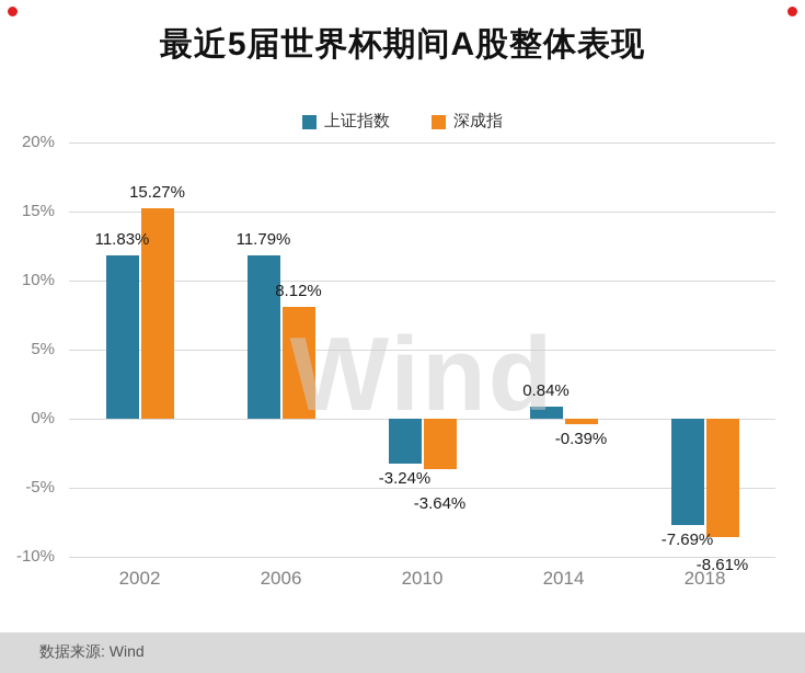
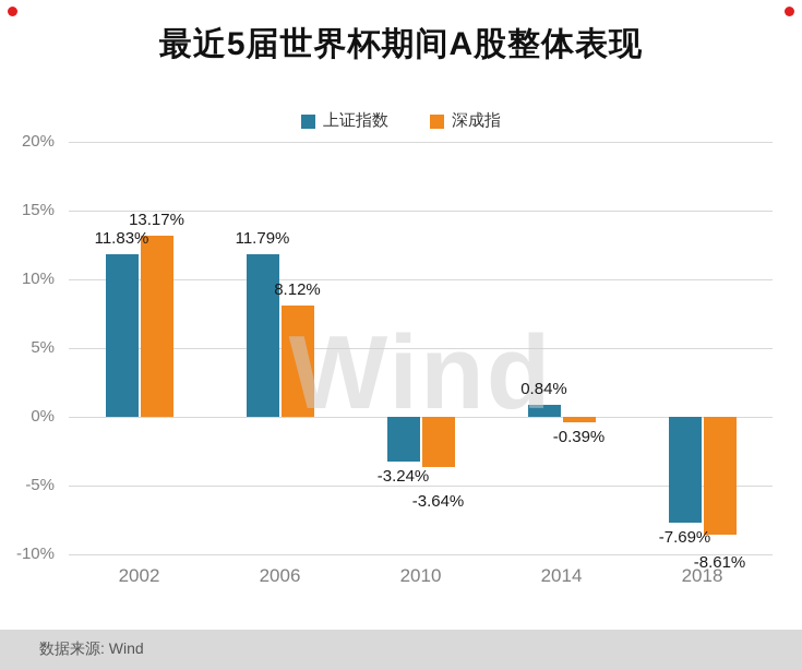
深成指/2002: 15.27% -> 13.17%
